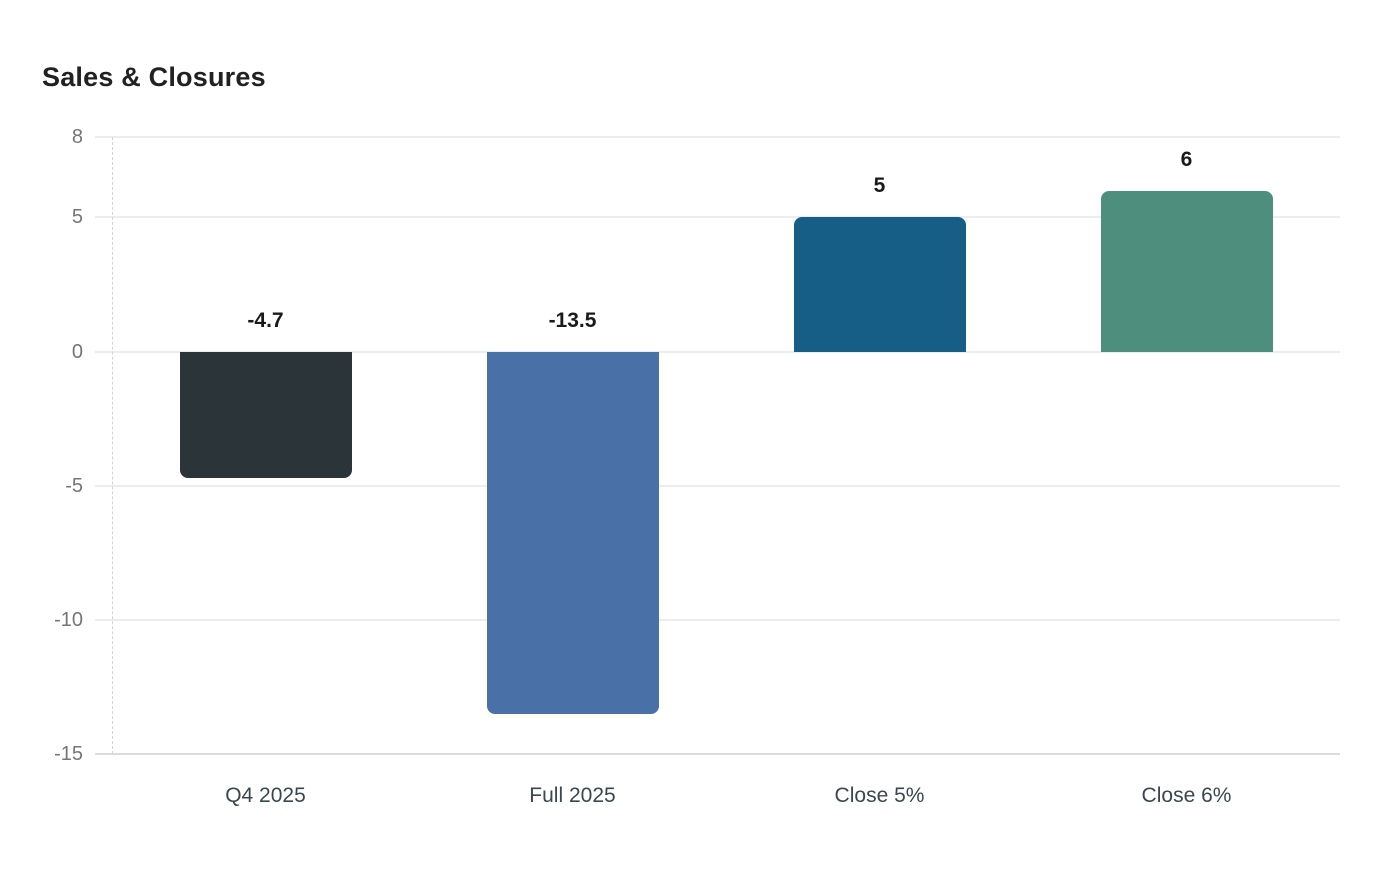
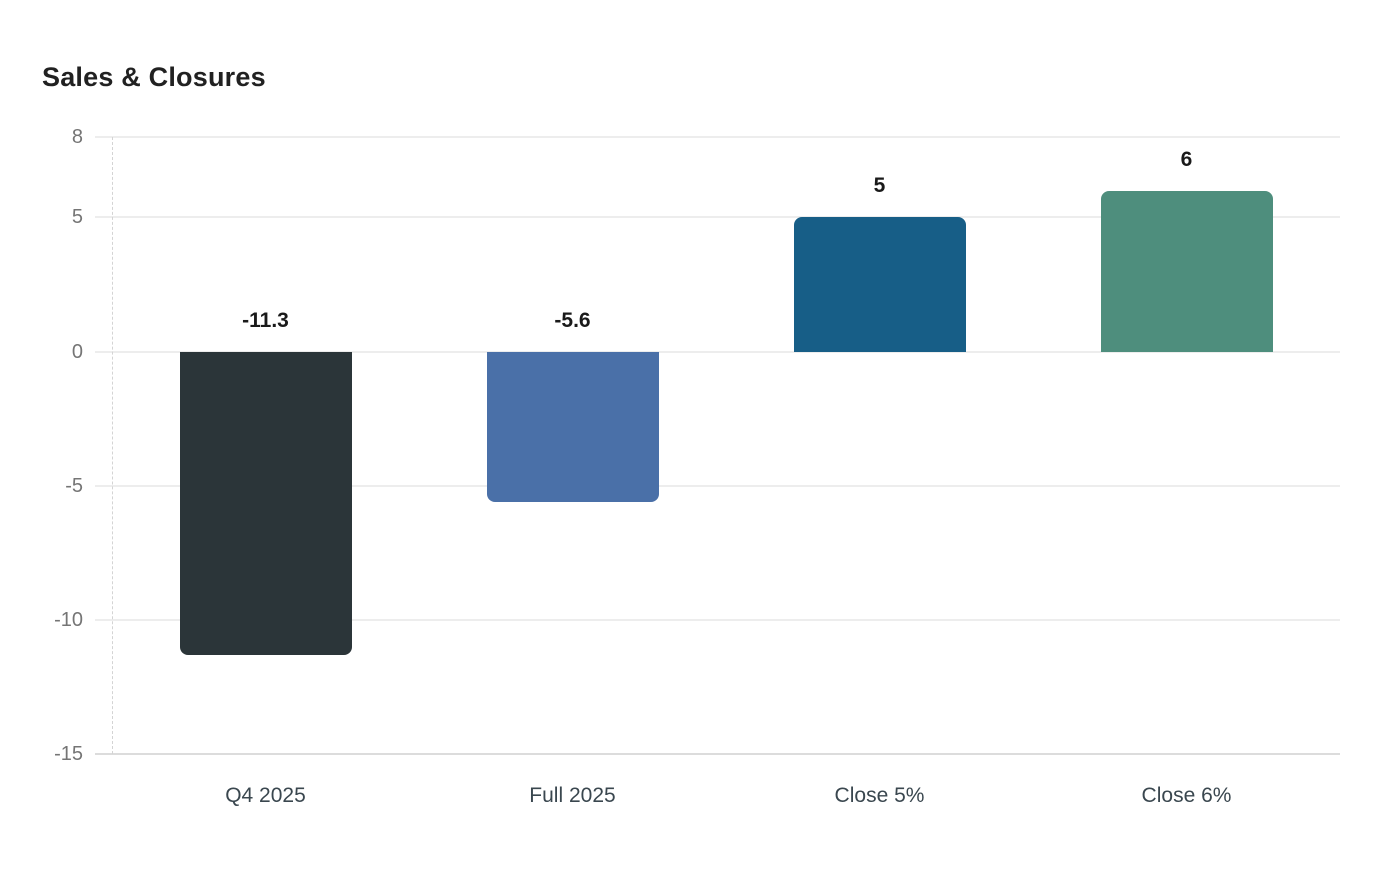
Q4 2025: -4.7 -> -11.3
Full 2025: -13.5 -> -5.6
